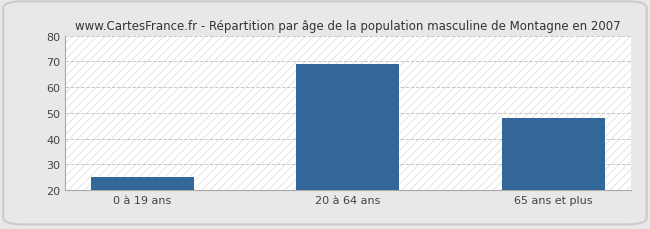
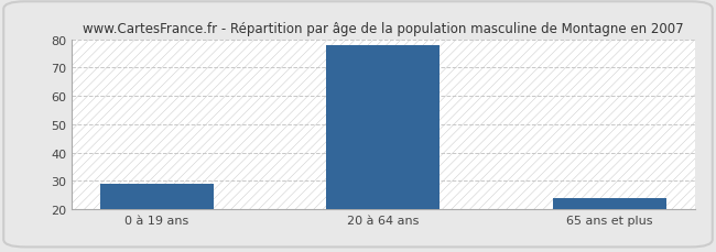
0 à 19 ans: 25 -> 29
20 à 64 ans: 69 -> 78
65 ans et plus: 48 -> 24
